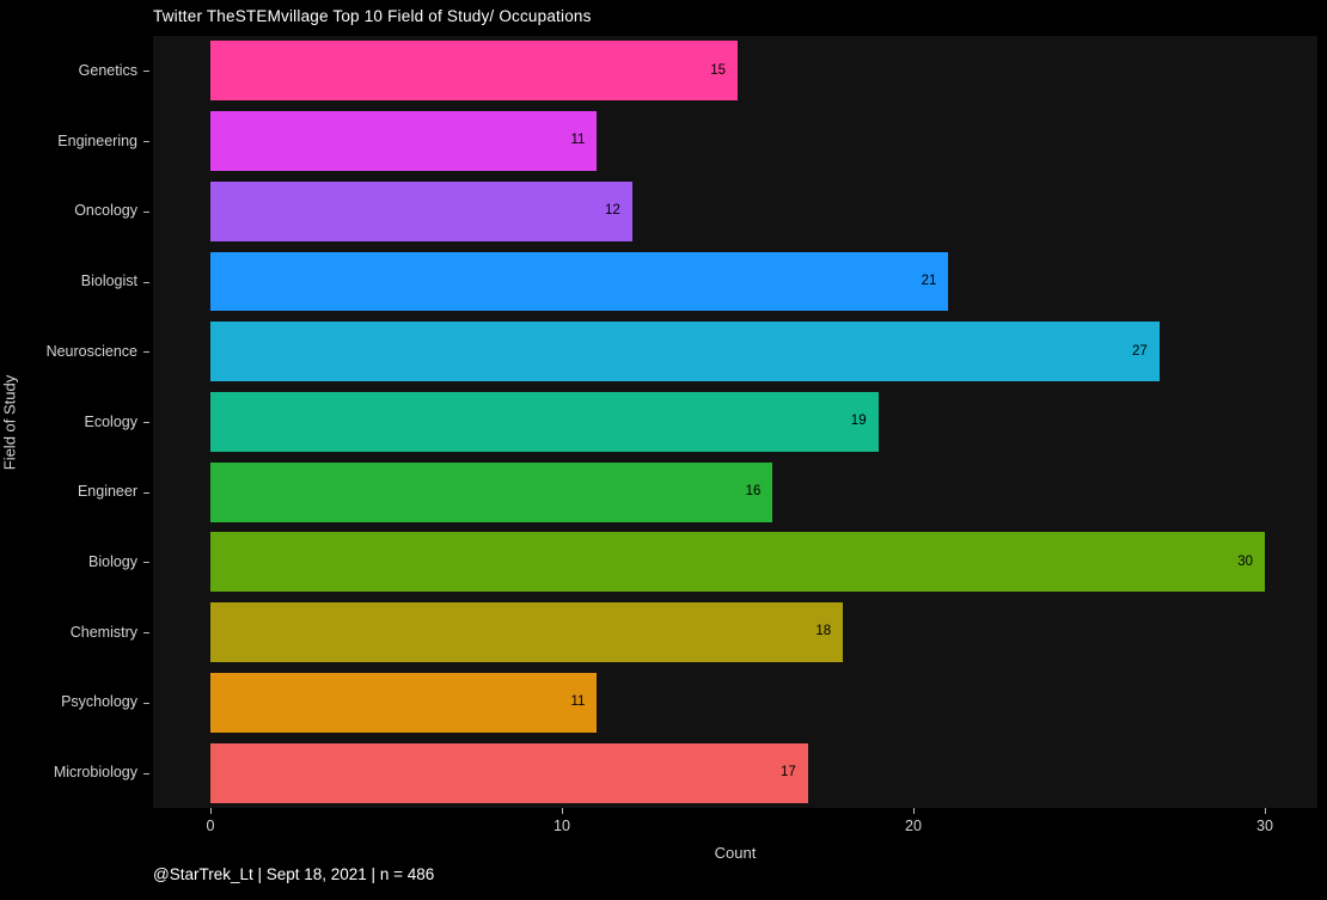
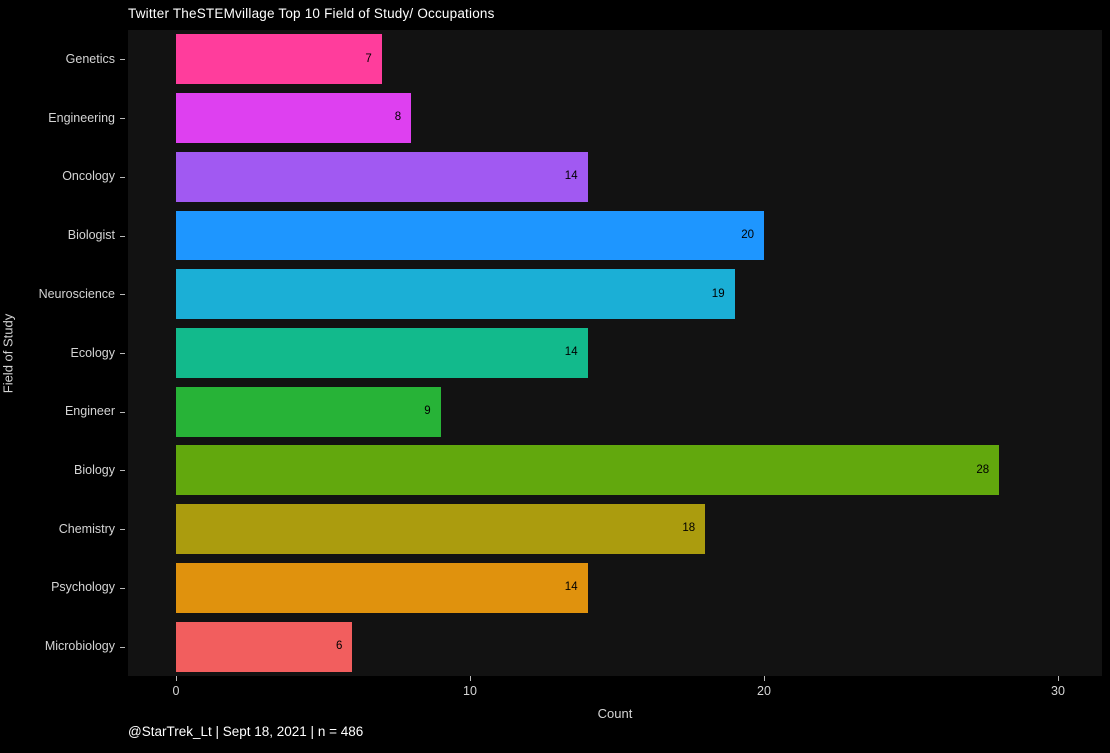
Genetics: 15 -> 7
Engineering: 11 -> 8
Oncology: 12 -> 14
Biologist: 21 -> 20
Neuroscience: 27 -> 19
Ecology: 19 -> 14
Engineer: 16 -> 9
Biology: 30 -> 28
Psychology: 11 -> 14
Microbiology: 17 -> 6
